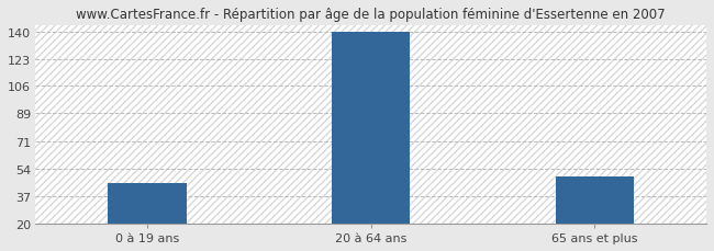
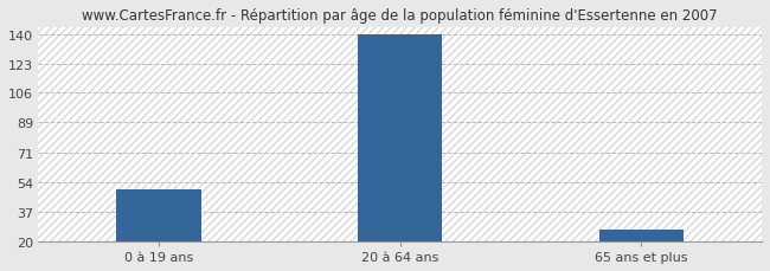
0 à 19 ans: 45 -> 50
65 ans et plus: 49 -> 27
